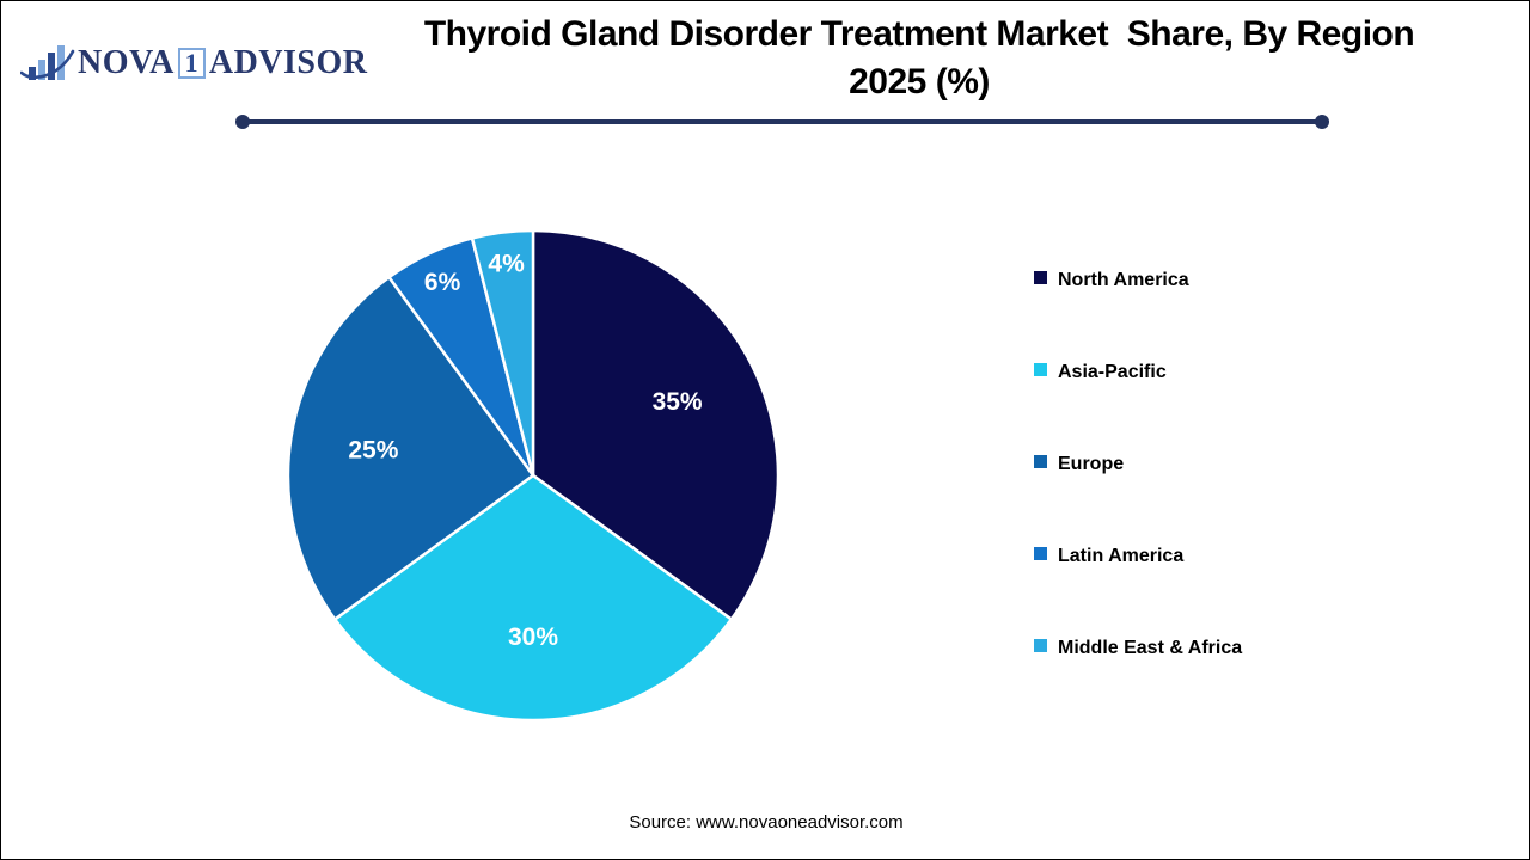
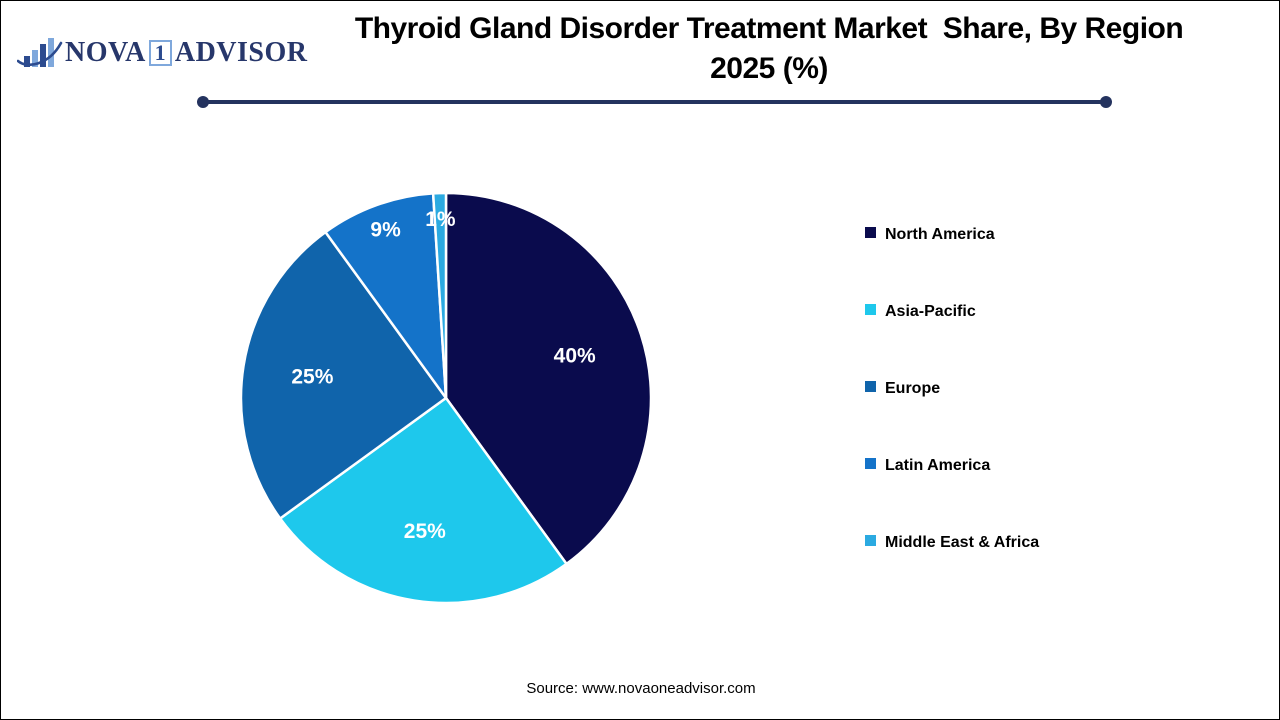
North America: 35% -> 40%
Asia-Pacific: 30% -> 25%
Latin America: 6% -> 9%
Middle East & Africa: 4% -> 1%
